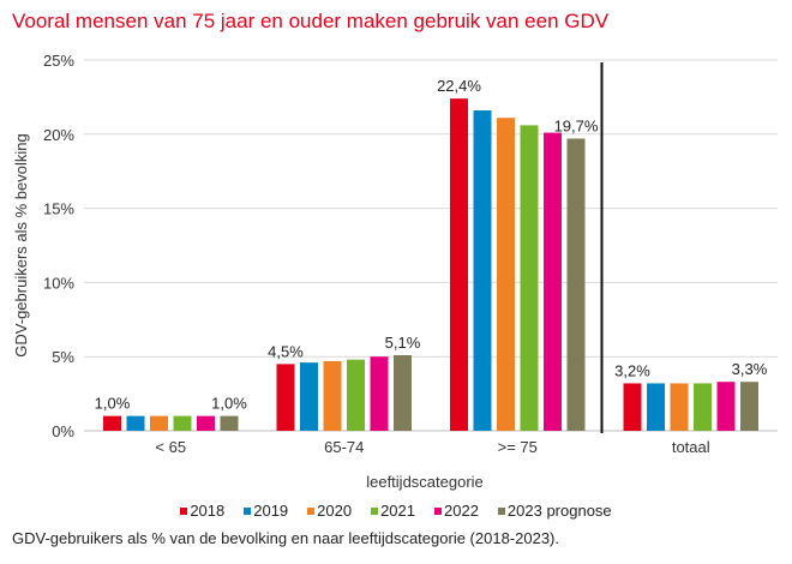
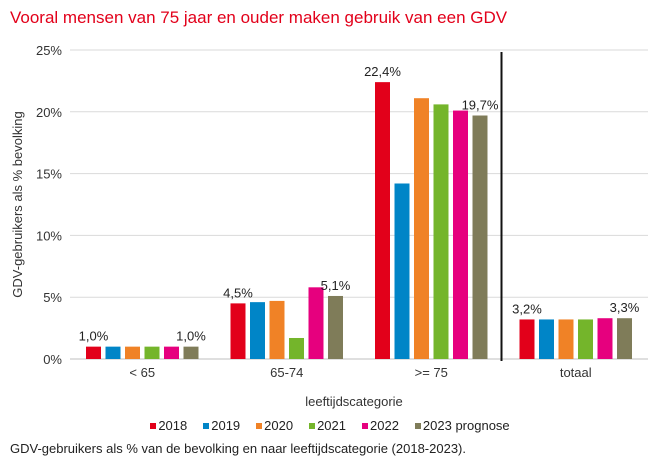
2021/65-74: 4.8% -> 1.7%
2022/65-74: 5.0% -> 5.8%
2019/>= 75: 21.6% -> 14.2%
